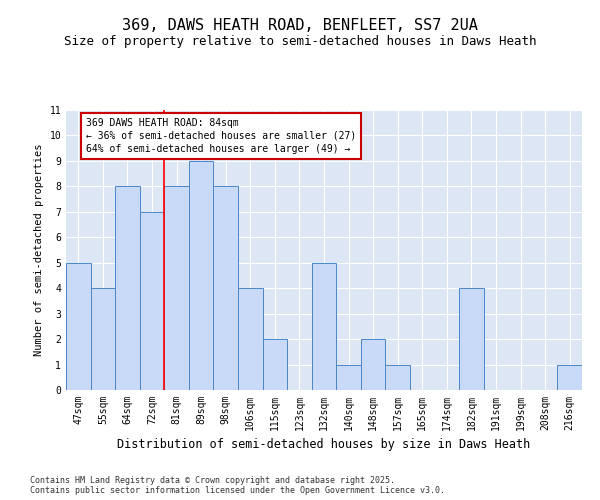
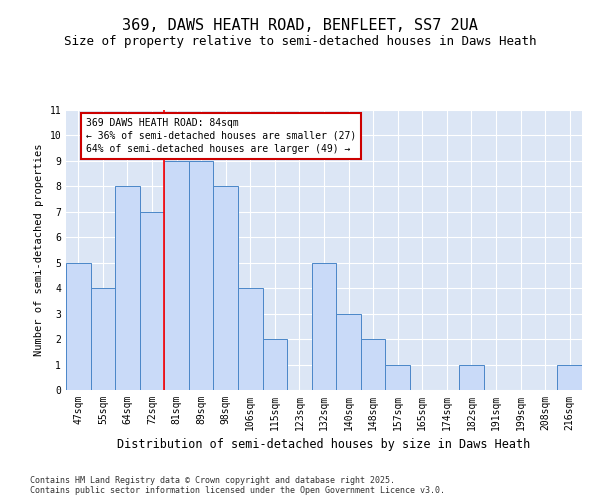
81sqm: 8 -> 9
140sqm: 1 -> 3
182sqm: 4 -> 1
